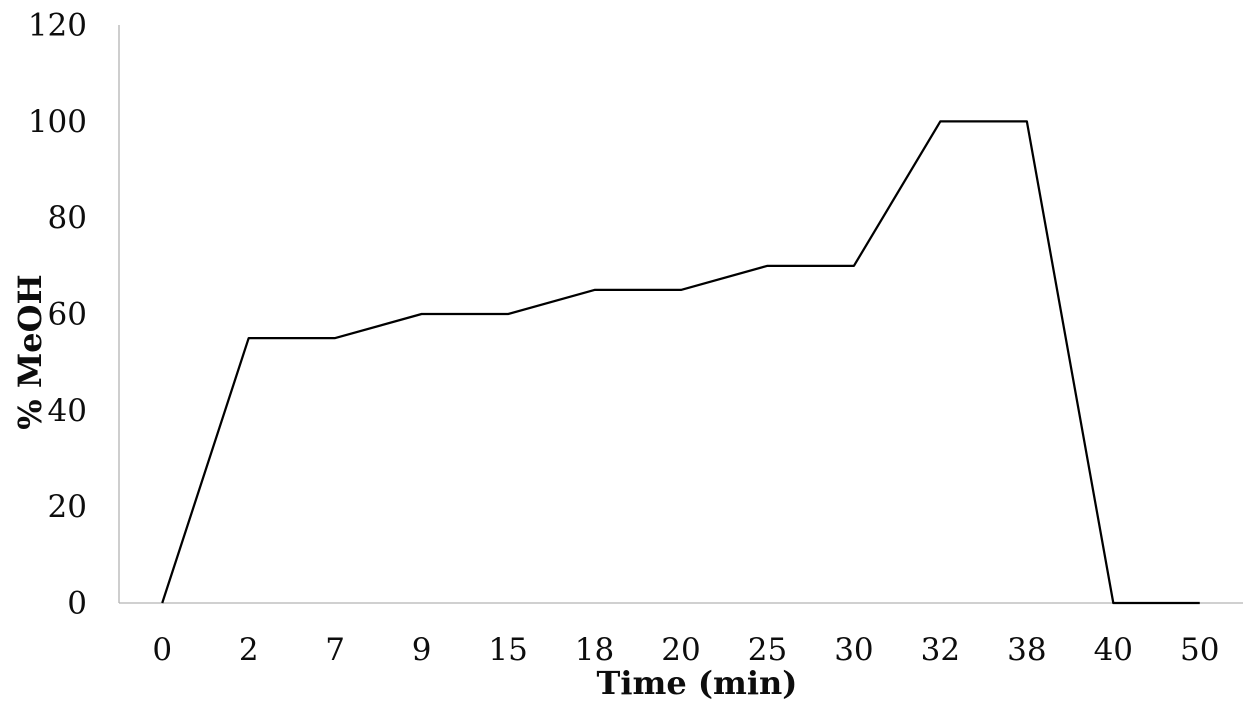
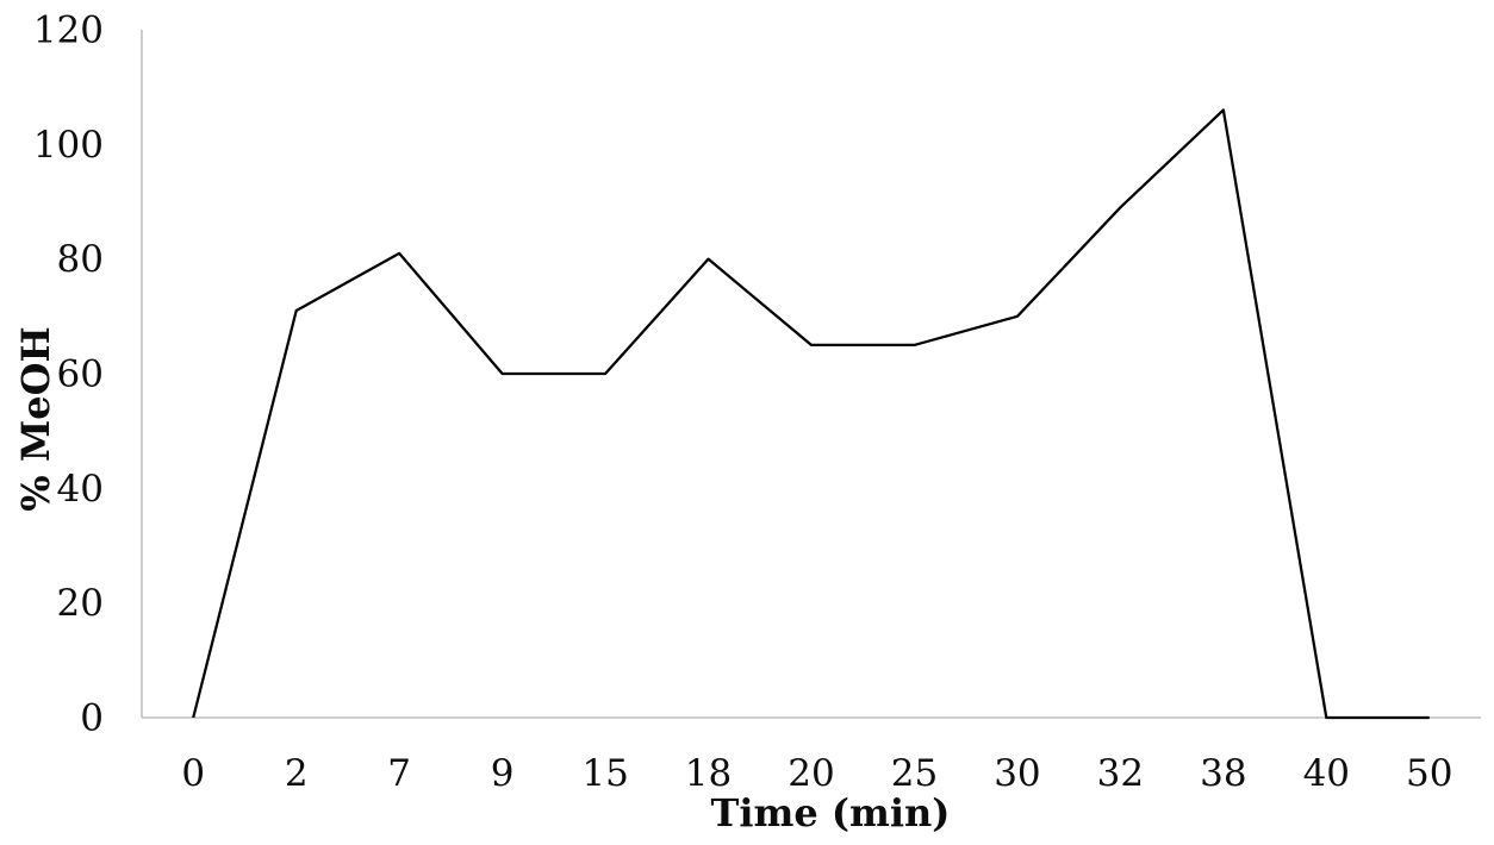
2: 55 -> 71
7: 55 -> 81
18: 65 -> 80
25: 70 -> 65
32: 100 -> 89
38: 100 -> 106
